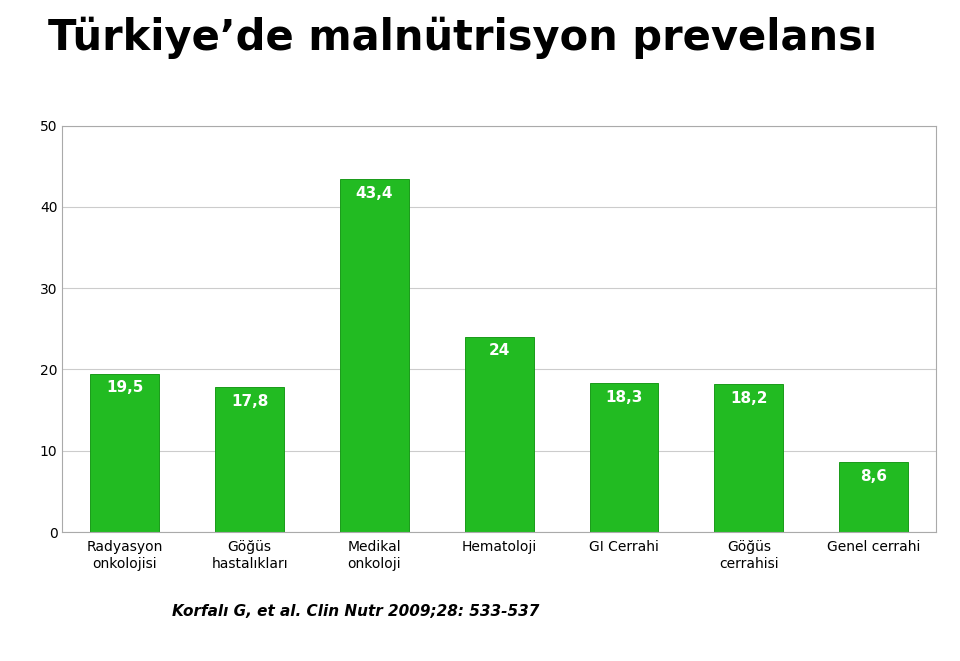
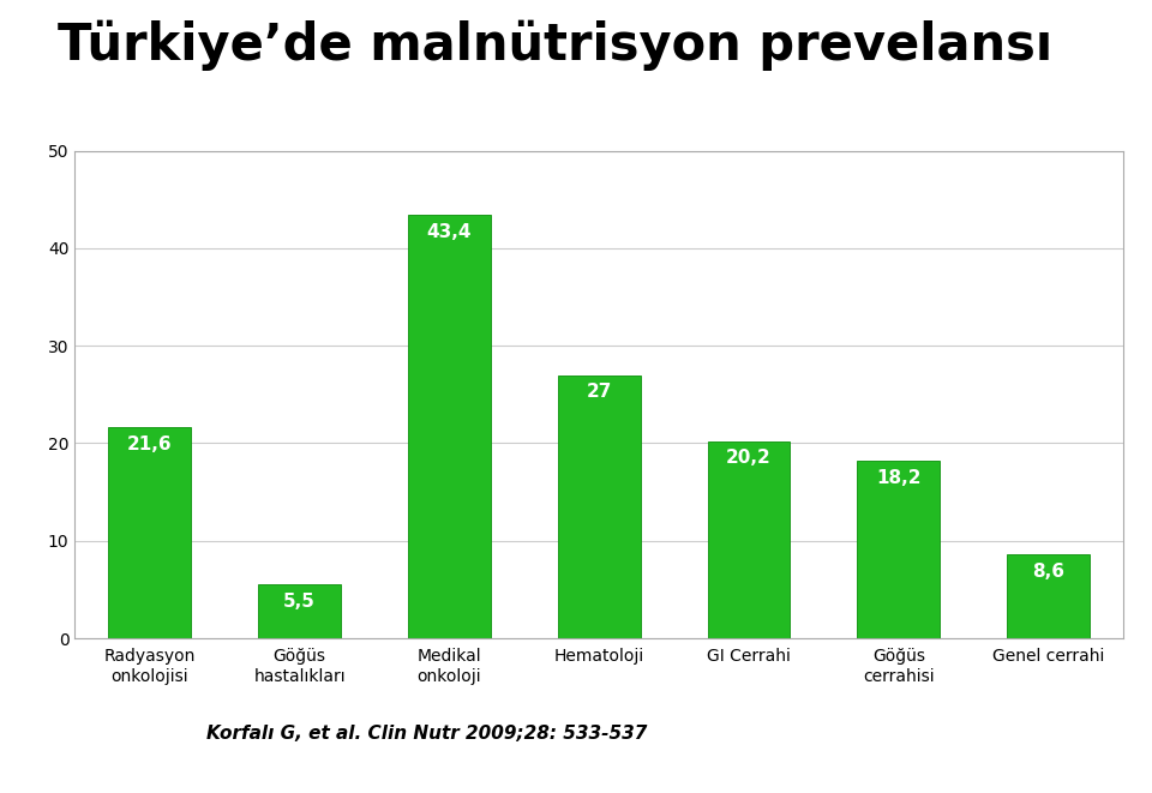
Radyasyon onkolojisi: 19,5 -> 21,6
Göğüs hastalıkları: 17,8 -> 5,5
Hematoloji: 24 -> 27
GI Cerrahi: 18,3 -> 20,2
